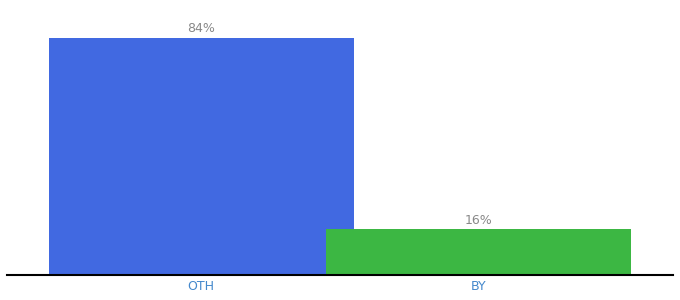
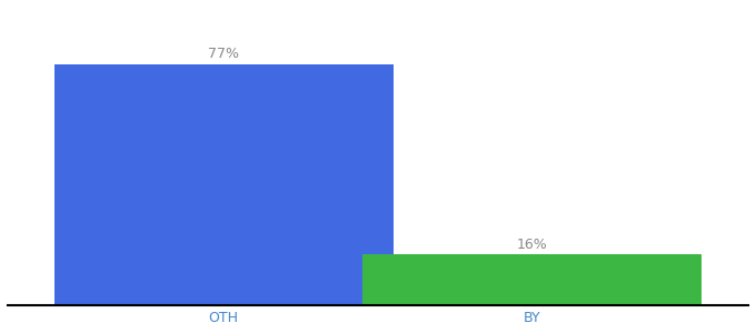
OTH: 84% -> 77%
